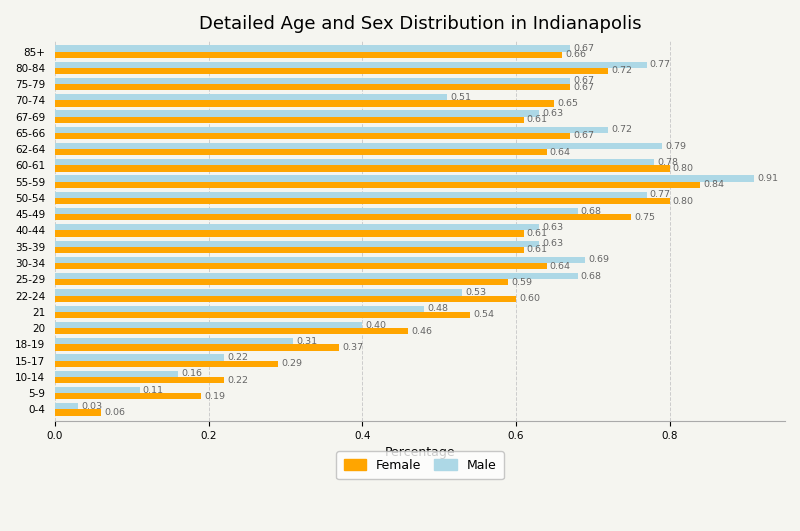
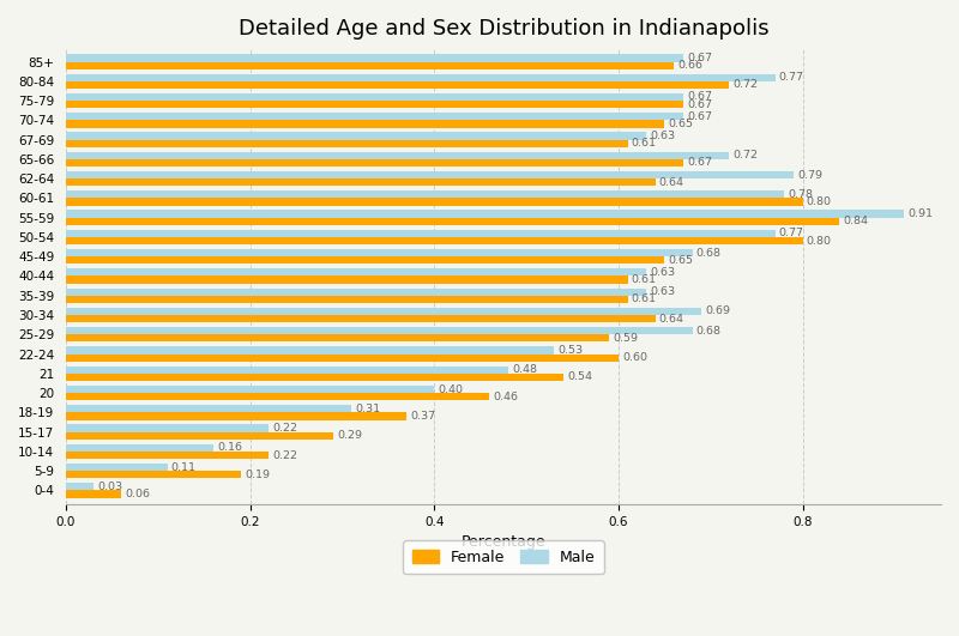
Male/70-74: 0.51 -> 0.67
Female/45-49: 0.75 -> 0.65
